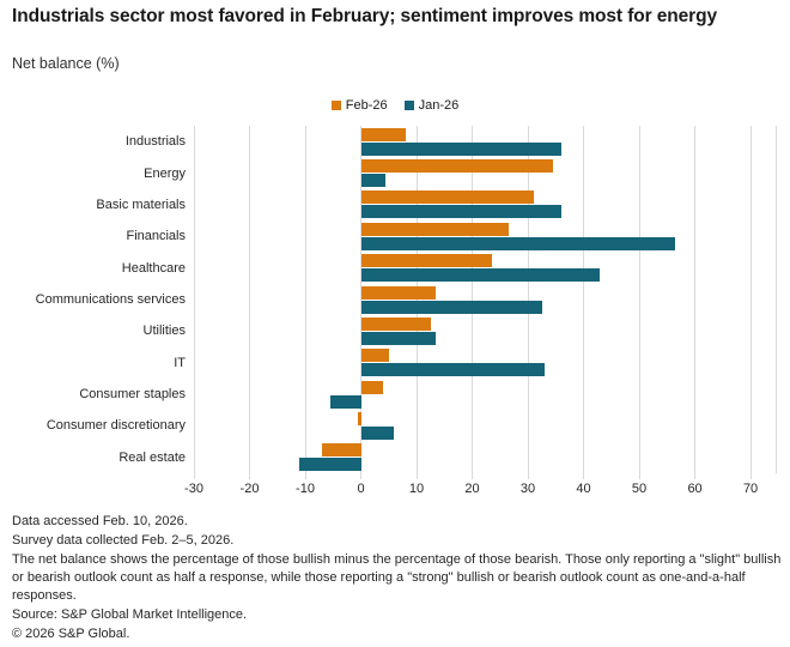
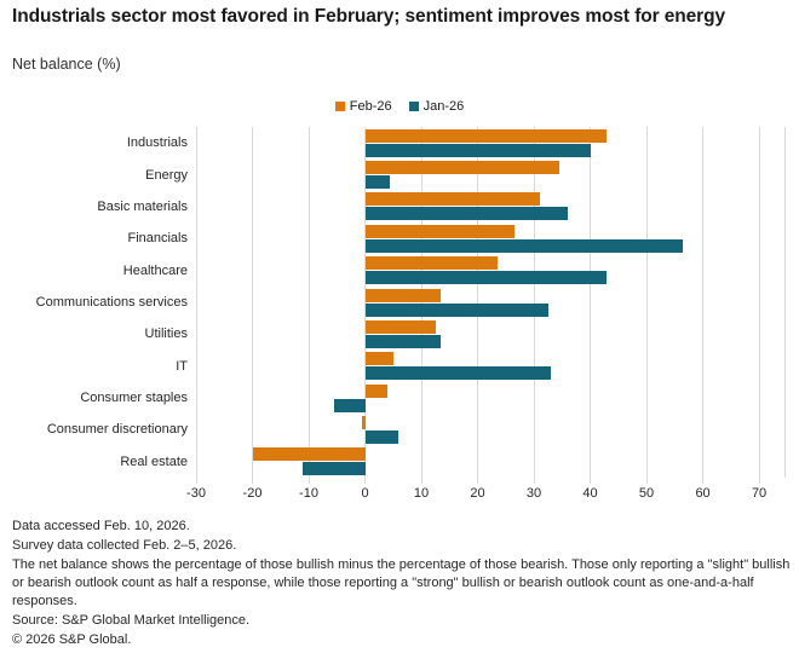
Feb-26/Industrials: 8 -> 43
Jan-26/Industrials: 36 -> 40
Feb-26/Real estate: -7 -> -20
